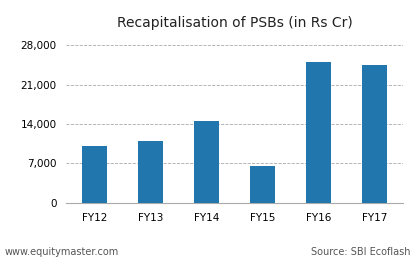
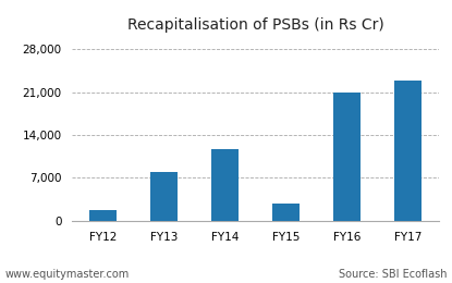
FY12: 10,000 -> 1,800
FY13: 11,000 -> 8,000
FY14: 14,500 -> 11,600
FY15: 6,500 -> 2,800
FY16: 25,000 -> 21,000
FY17: 24,500 -> 22,800
